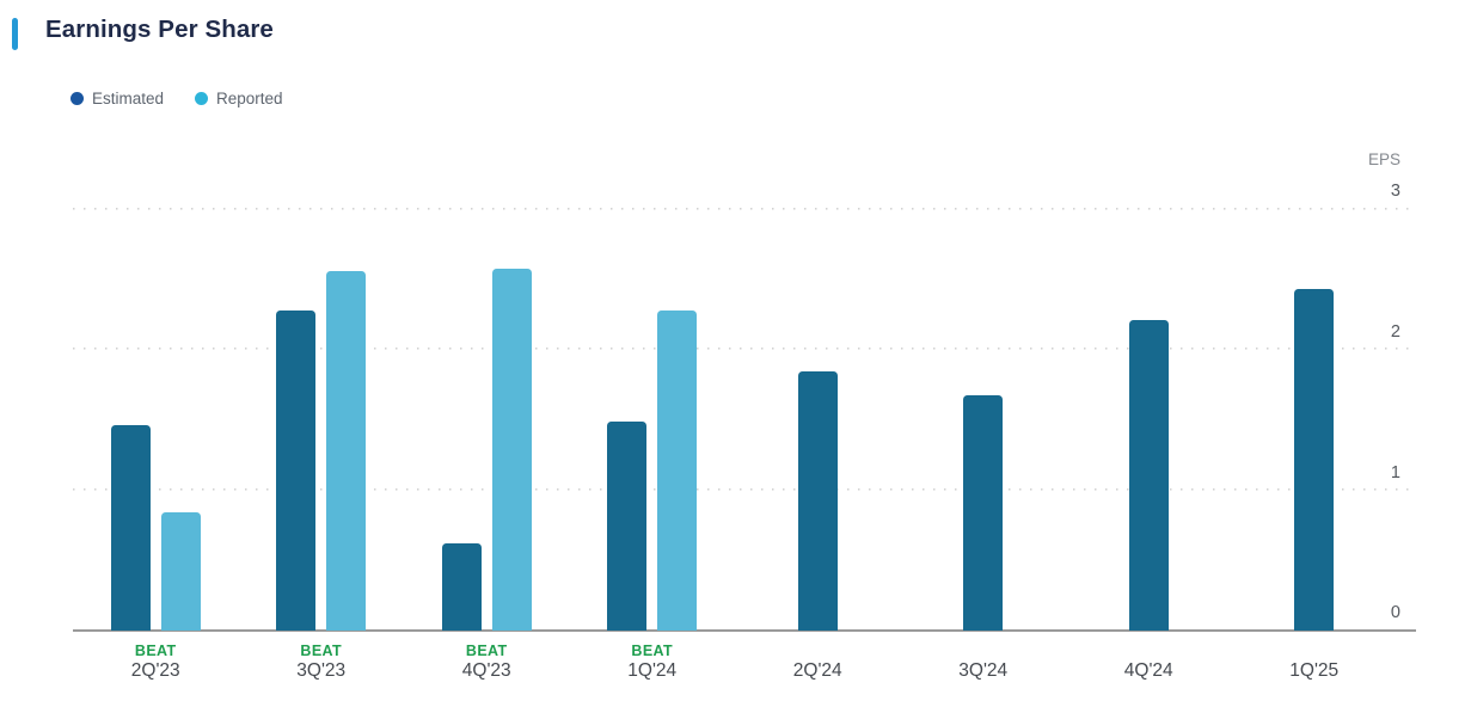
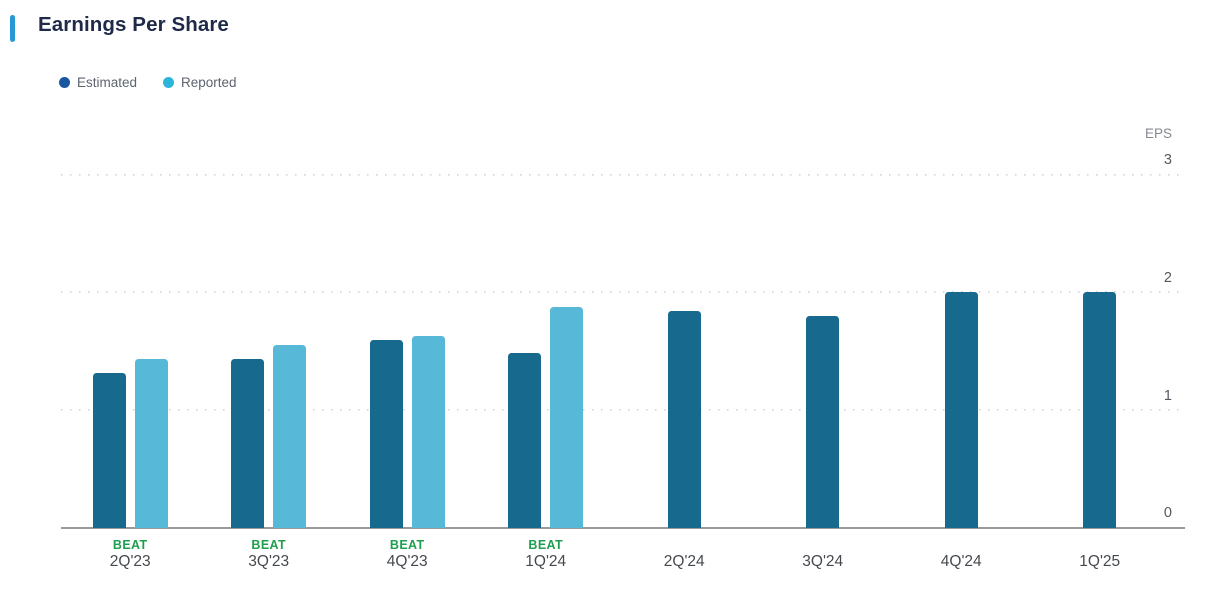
Estimated/2Q'23: 1.46 -> 1.31
Reported/2Q'23: 0.84 -> 1.43
Estimated/3Q'23: 2.27 -> 1.43
Reported/3Q'23: 2.55 -> 1.55
Estimated/4Q'23: 0.62 -> 1.59
Reported/4Q'23: 2.57 -> 1.63
Reported/1Q'24: 2.27 -> 1.87
Estimated/3Q'24: 1.67 -> 1.80
Estimated/4Q'24: 2.20 -> 2.00
Estimated/1Q'25: 2.42 -> 2.00
